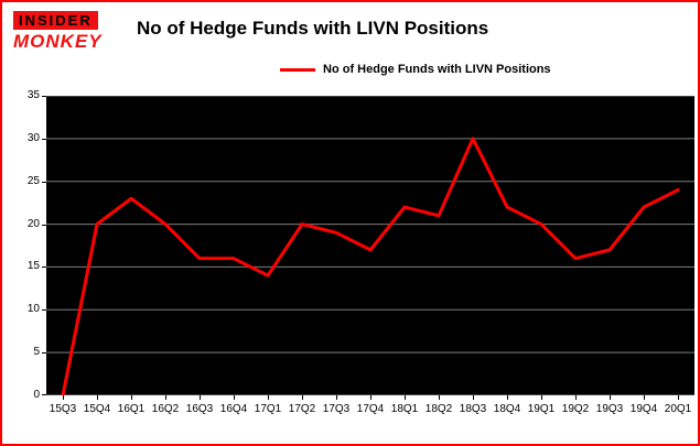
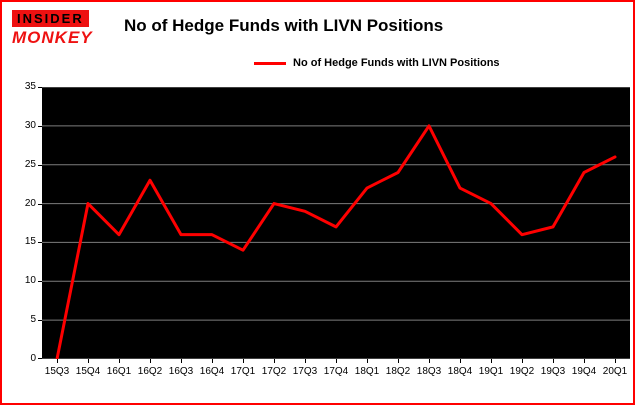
16Q1: 23 -> 16
16Q2: 20 -> 23
18Q2: 21 -> 24
19Q4: 22 -> 24
20Q1: 24 -> 26
